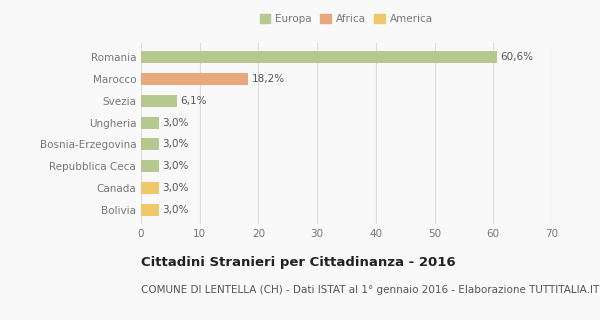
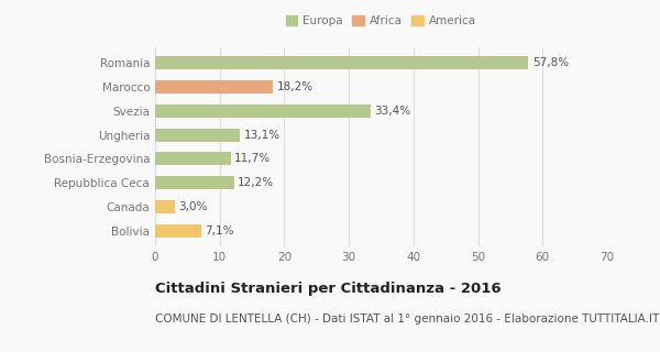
Romania: 60,6% -> 57,8%
Svezia: 6,1% -> 33,4%
Ungheria: 3,0% -> 13,1%
Bosnia-Erzegovina: 3,0% -> 11,7%
Repubblica Ceca: 3,0% -> 12,2%
Bolivia: 3,0% -> 7,1%
